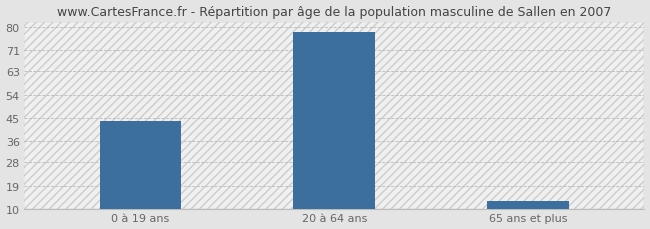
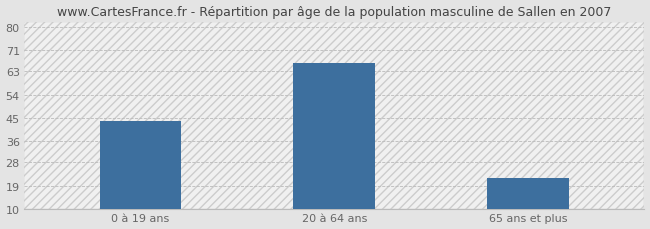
20 à 64 ans: 78 -> 66
65 ans et plus: 13 -> 22
